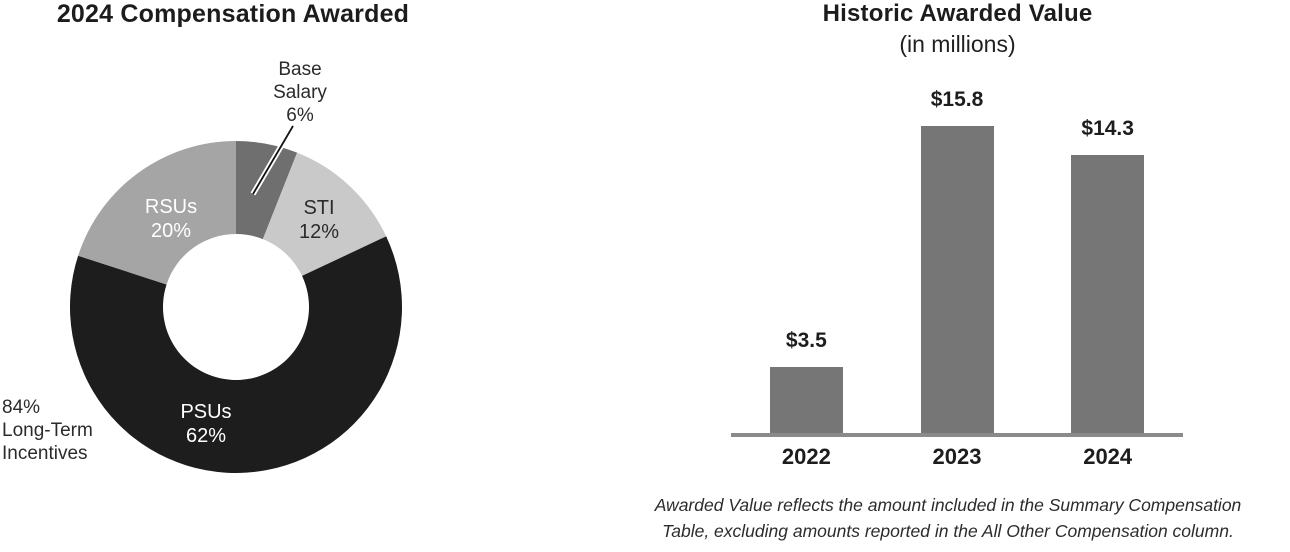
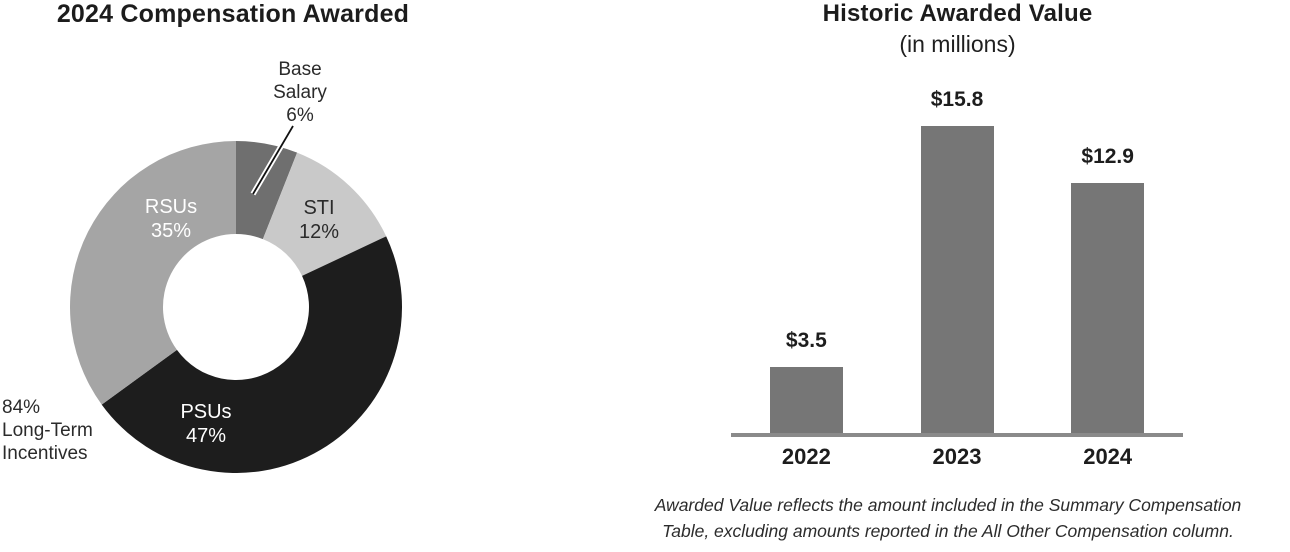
2024 Compensation Awarded/PSUs: 62% -> 47%
2024 Compensation Awarded/RSUs: 20% -> 35%
Historic Awarded Value/2024: $14.3 -> $12.9
